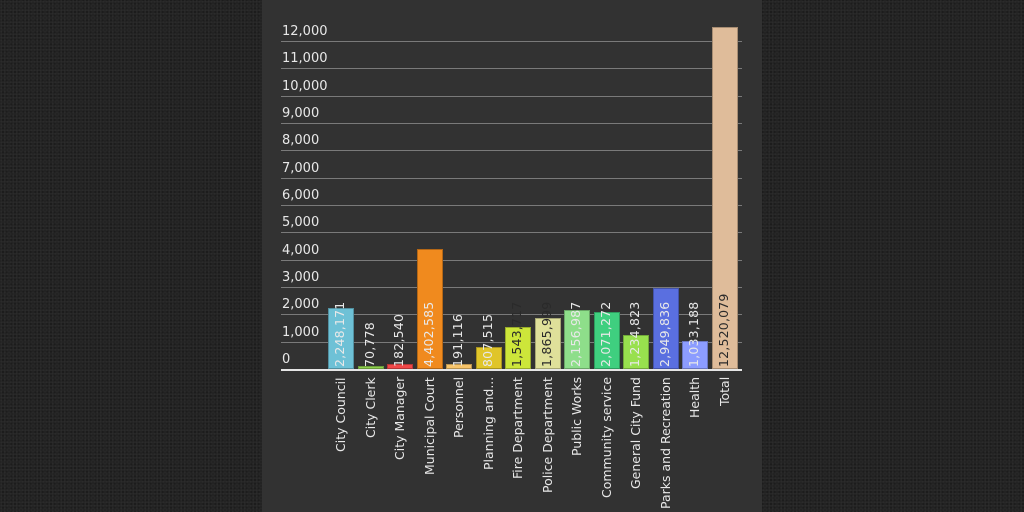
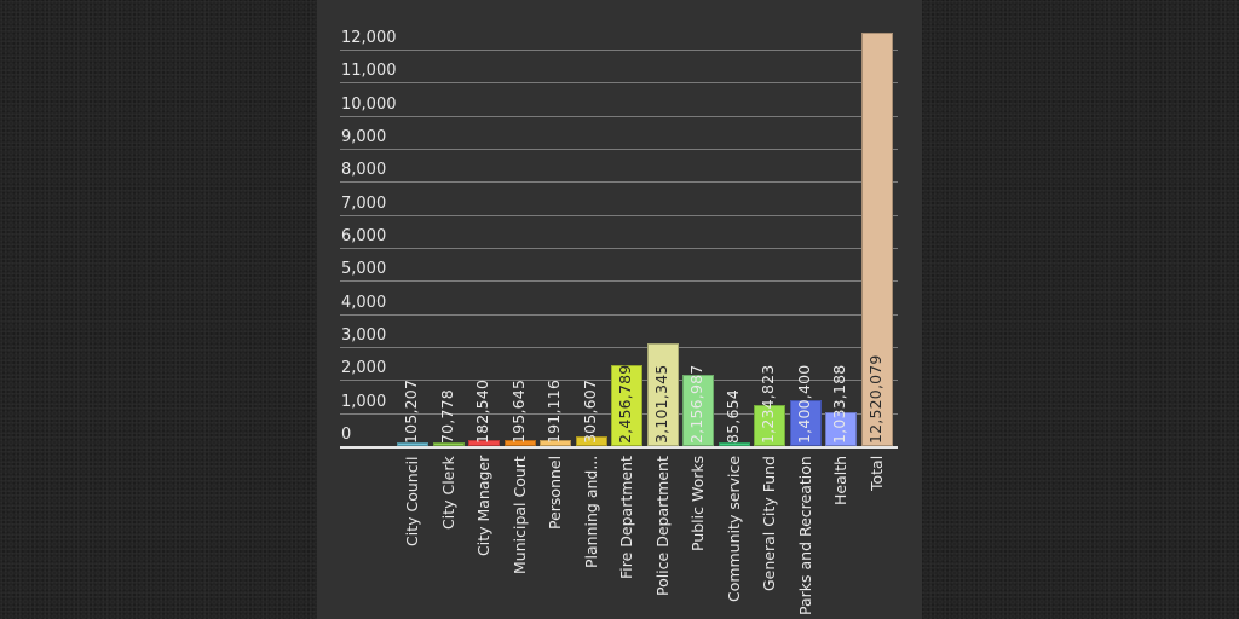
City Council: 2,248,171 -> 105,207
Municipal Court: 4,402,585 -> 195,645
Planning and...: 807,515 -> 305,607
Fire Department: 1,543,717 -> 2,456,789
Police Department: 1,865,999 -> 3,101,345
Community service: 2,071,272 -> 85,654
Parks and Recreation: 2,949,836 -> 1,400,400
